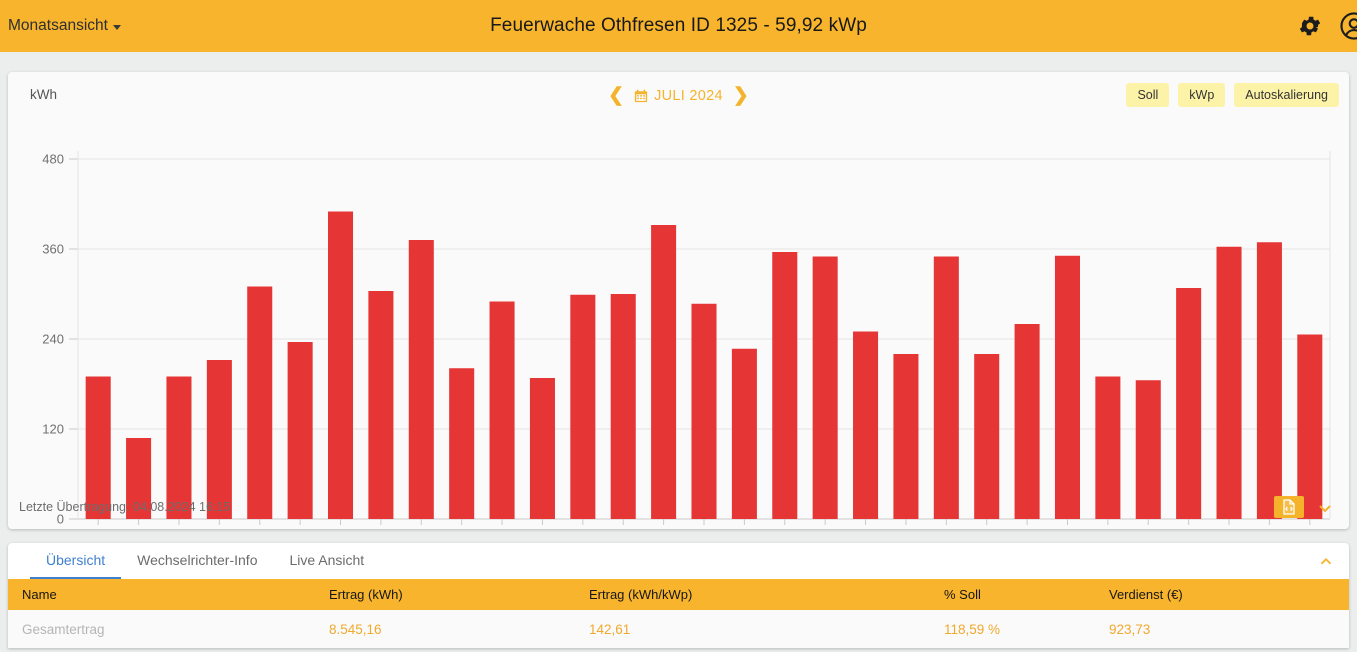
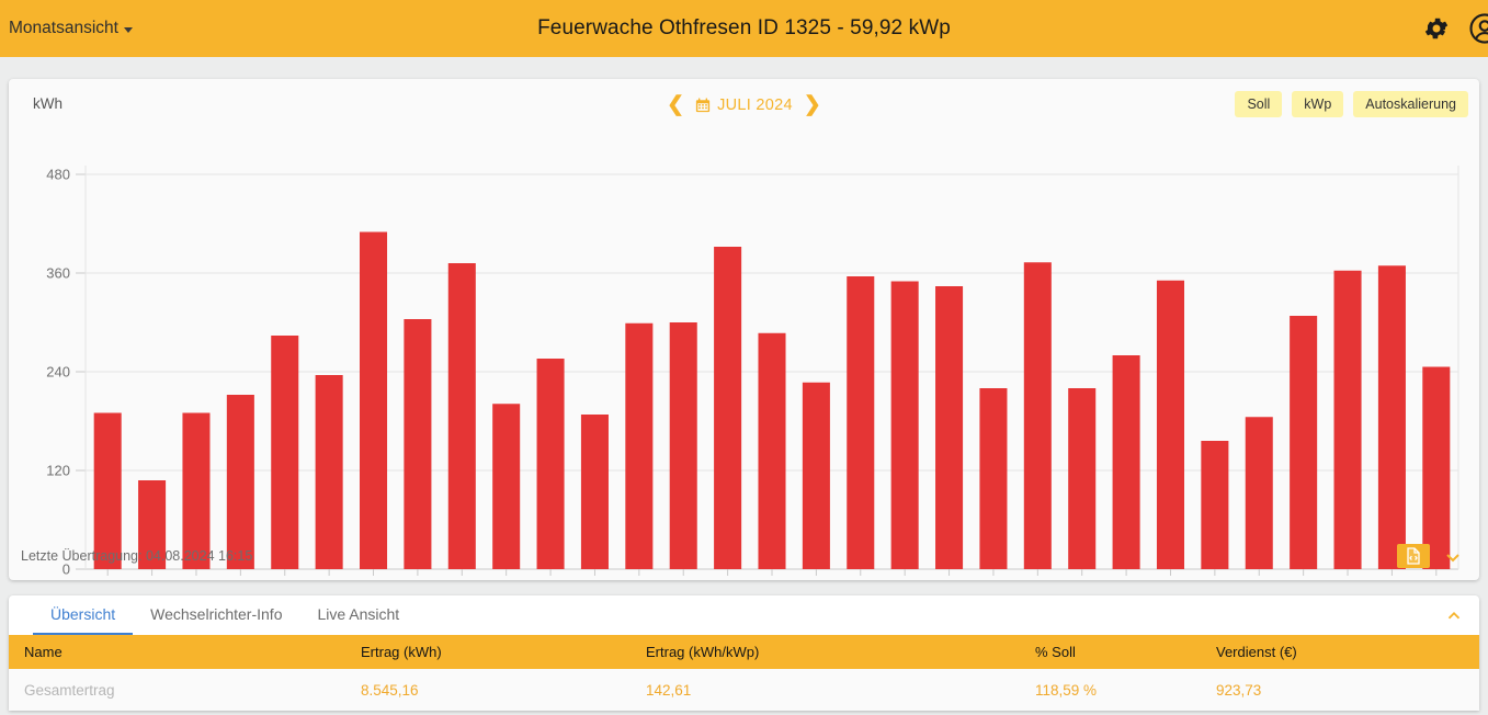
5: 310 -> 280
11: 290 -> 260
20: 250 -> 340
22: 350 -> 370
26: 190 -> 160
